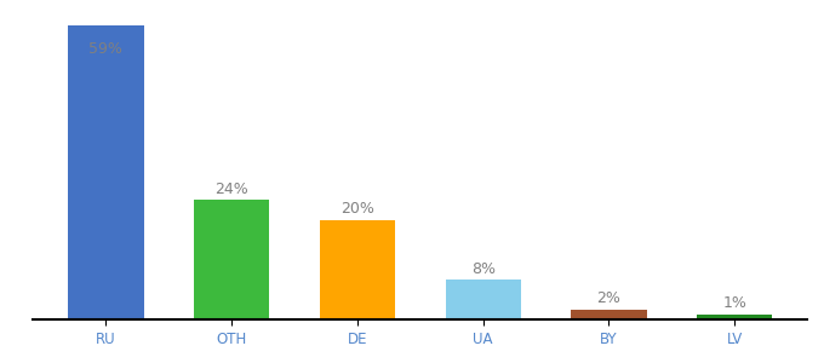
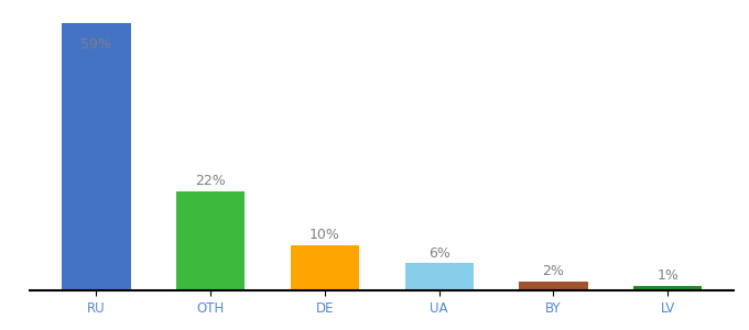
OTH: 24% -> 22%
DE: 20% -> 10%
UA: 8% -> 6%
